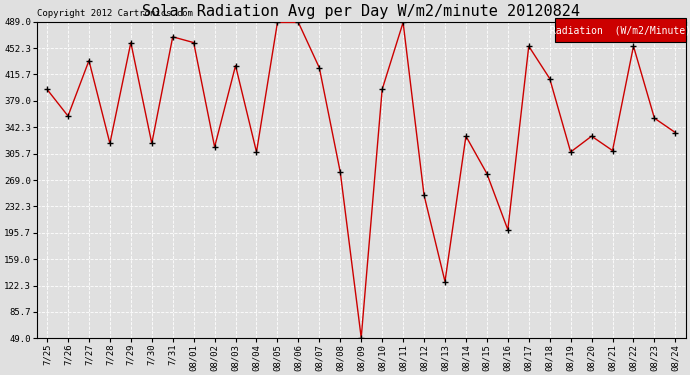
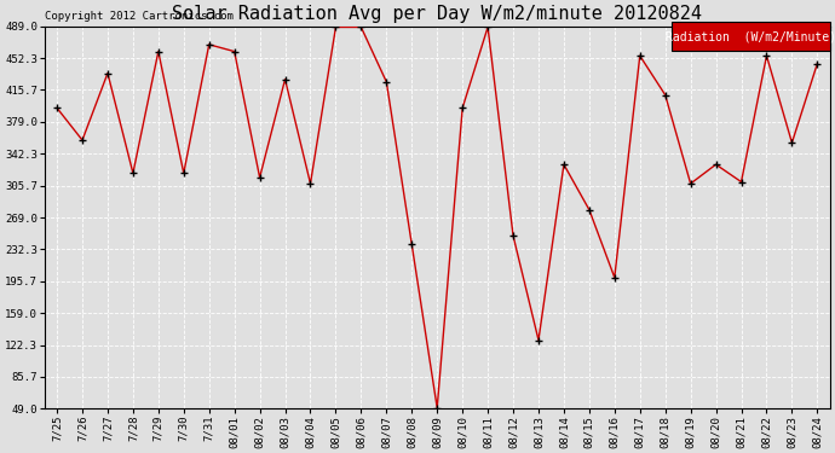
08/08: 280 -> 238
08/24: 335 -> 446
